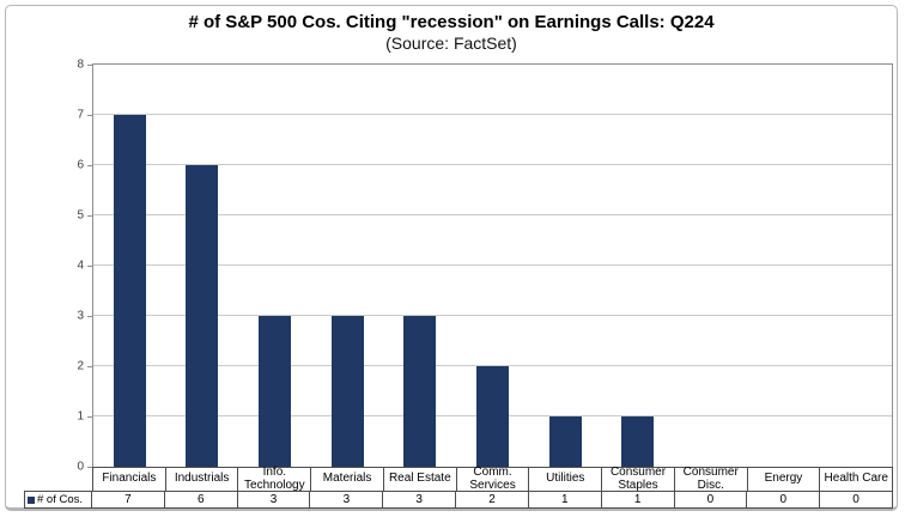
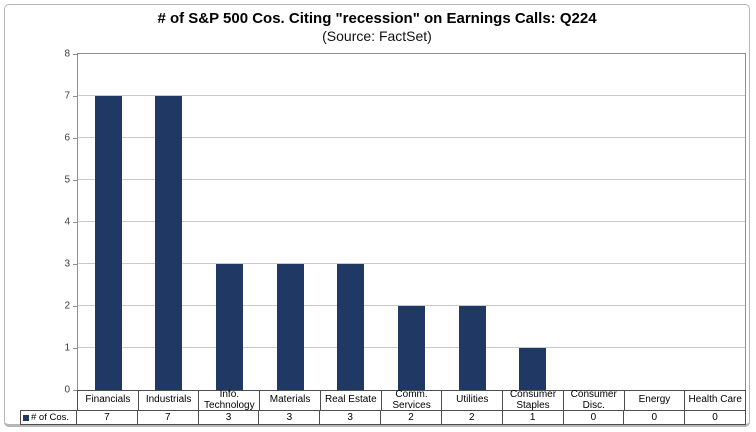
Industrials: 6 -> 7
Utilities: 1 -> 2
